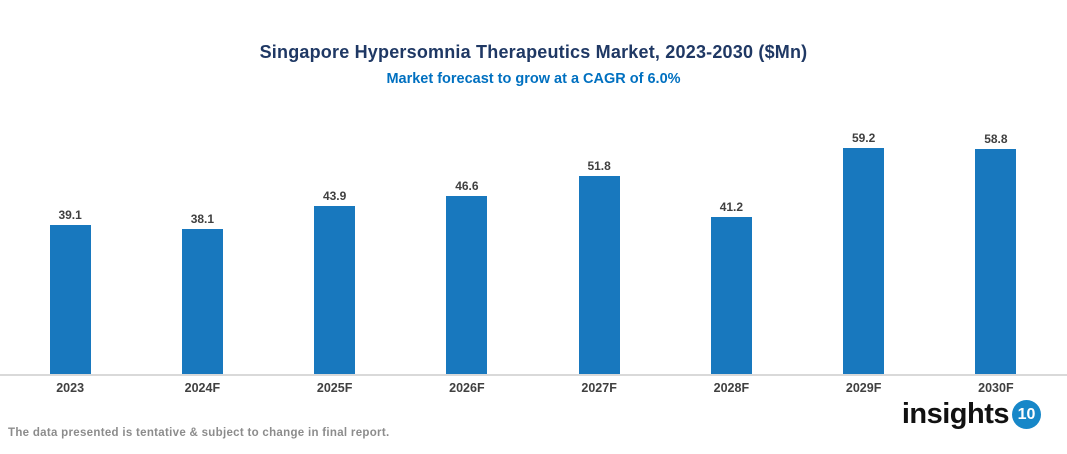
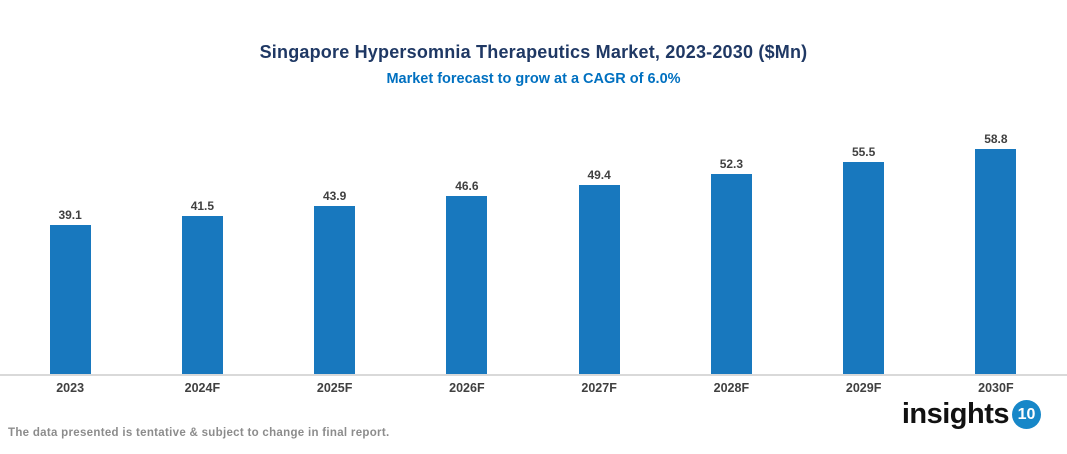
2024F: 38.1 -> 41.5
2027F: 51.8 -> 49.4
2028F: 41.2 -> 52.3
2029F: 59.2 -> 55.5
